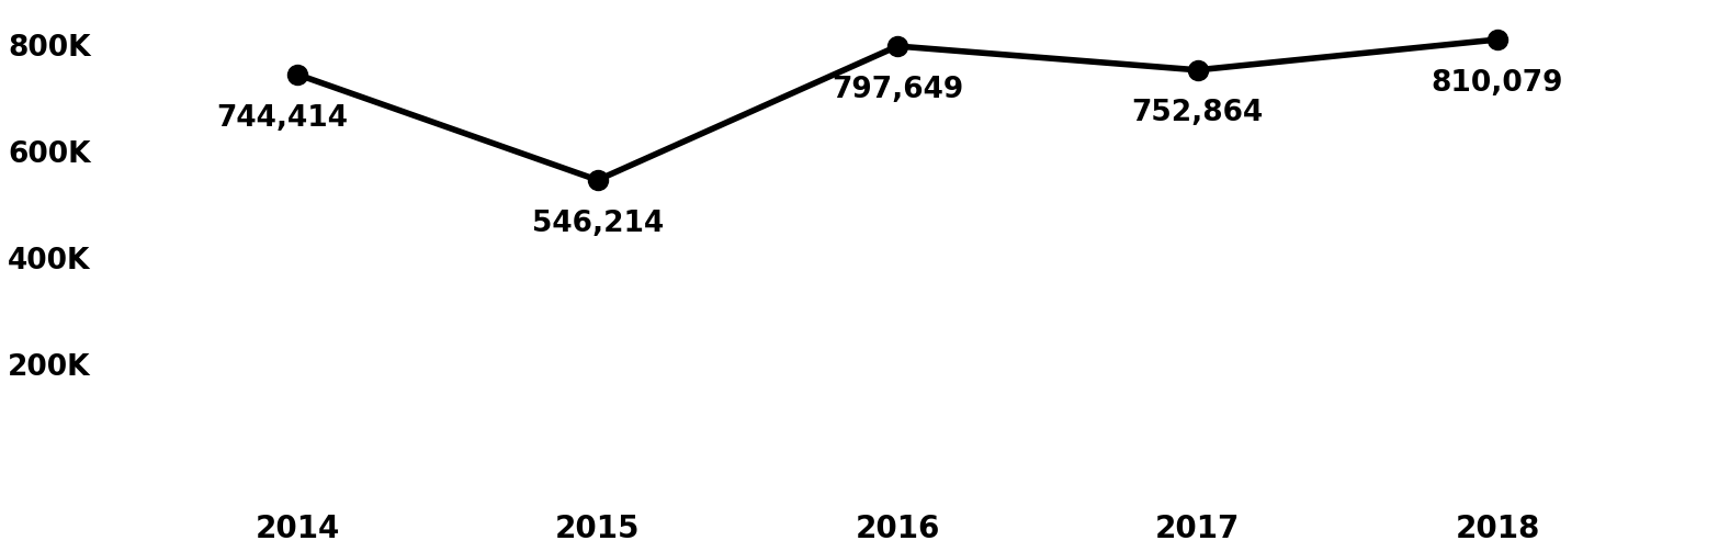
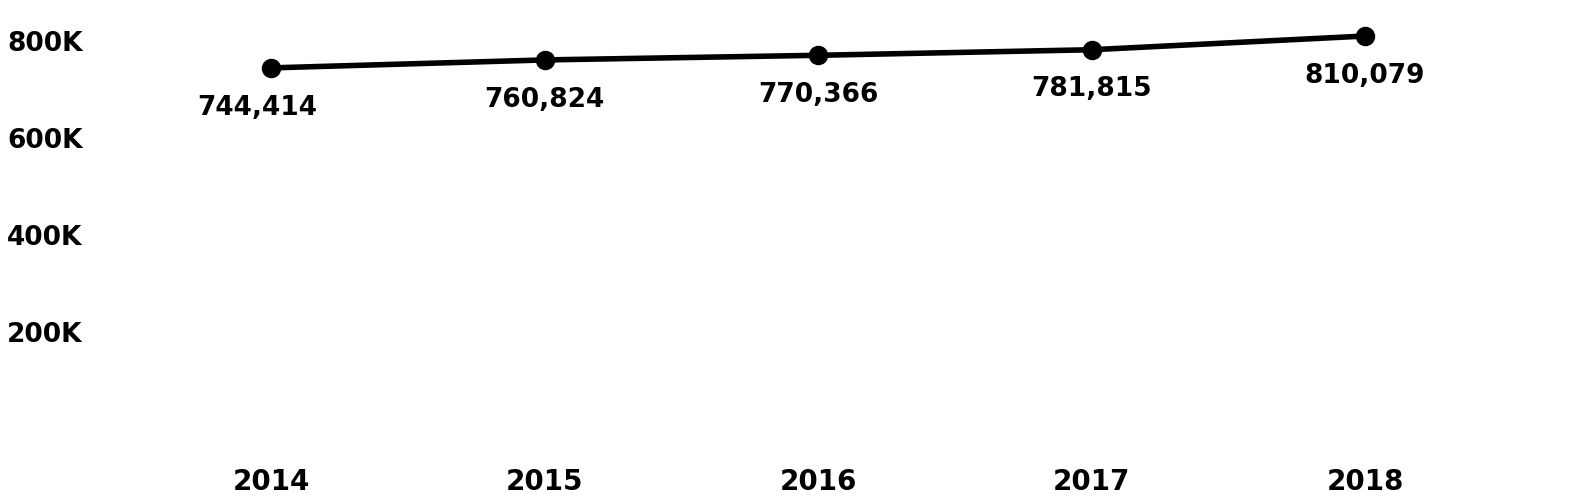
2015: 546,214 -> 760,824
2016: 797,649 -> 770,366
2017: 752,864 -> 781,815
